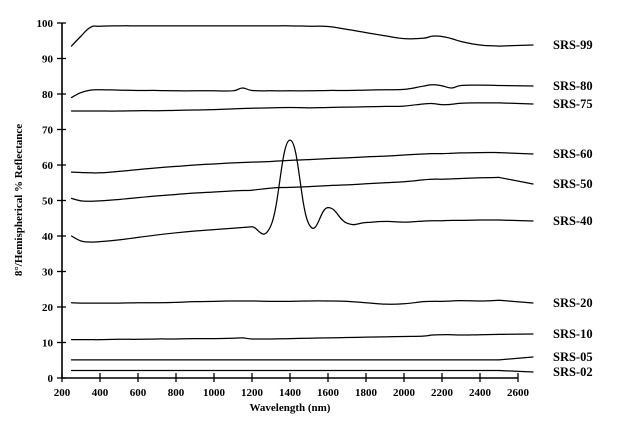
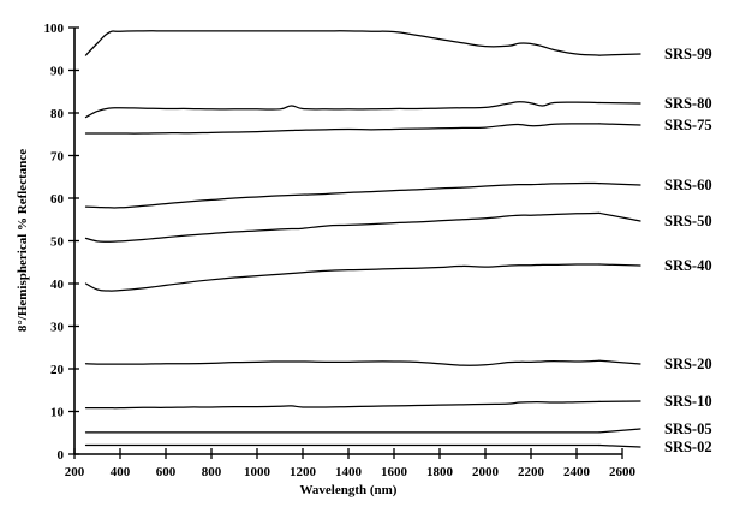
SRS-40/1400: 67 -> 43
SRS-40/1600: 48 -> 44
